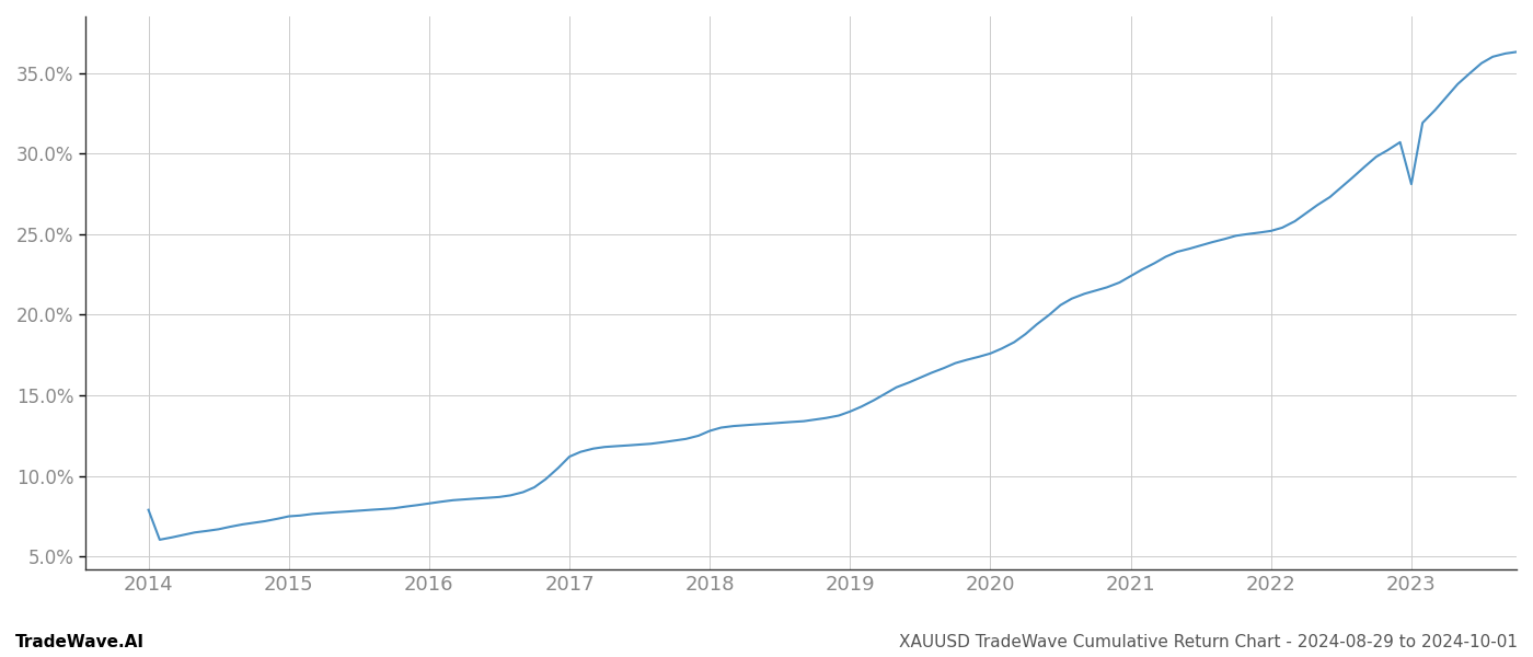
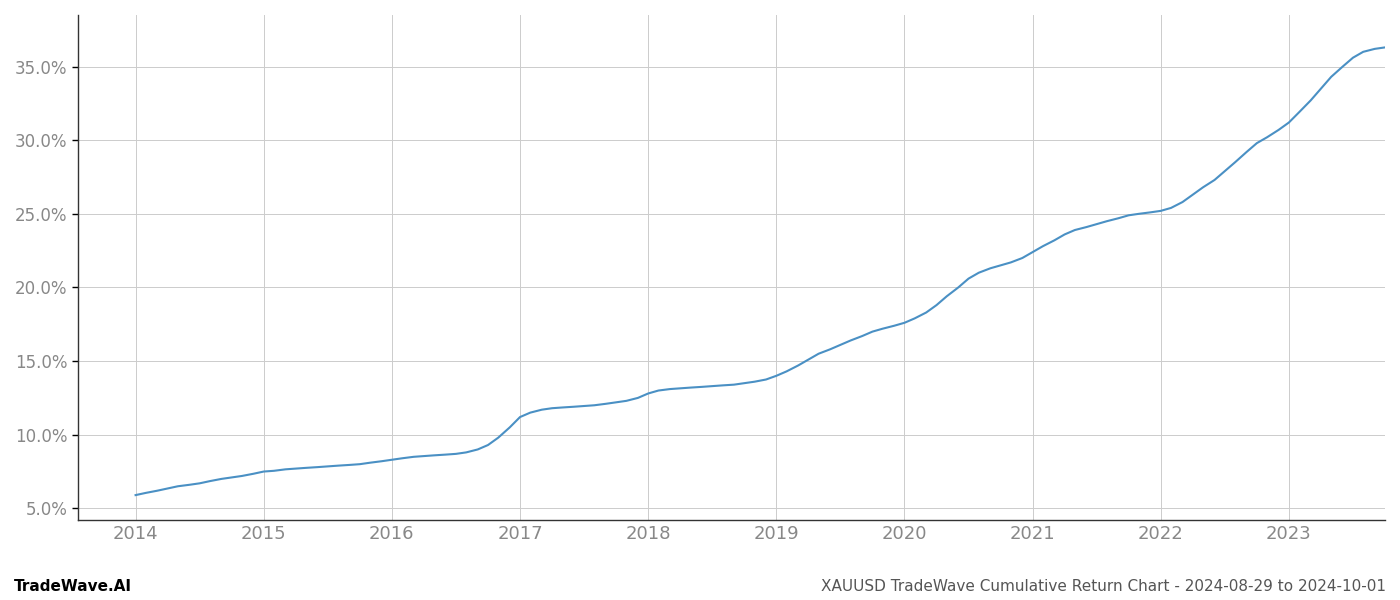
2014: 7.9% -> 5.9%
2023: 28.1% -> 31.2%
